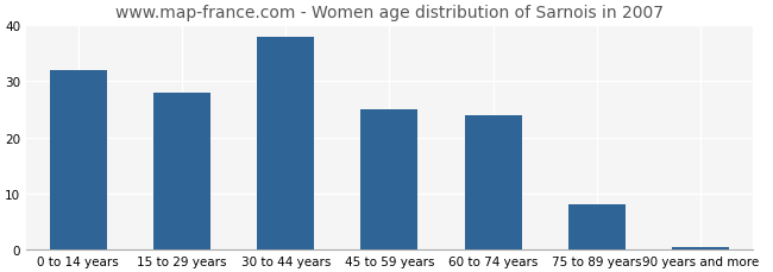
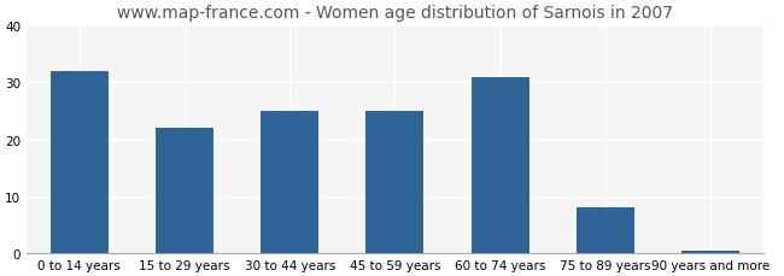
15 to 29 years: 28.0 -> 22.0
30 to 44 years: 38.0 -> 25.0
60 to 74 years: 24.0 -> 31.0
